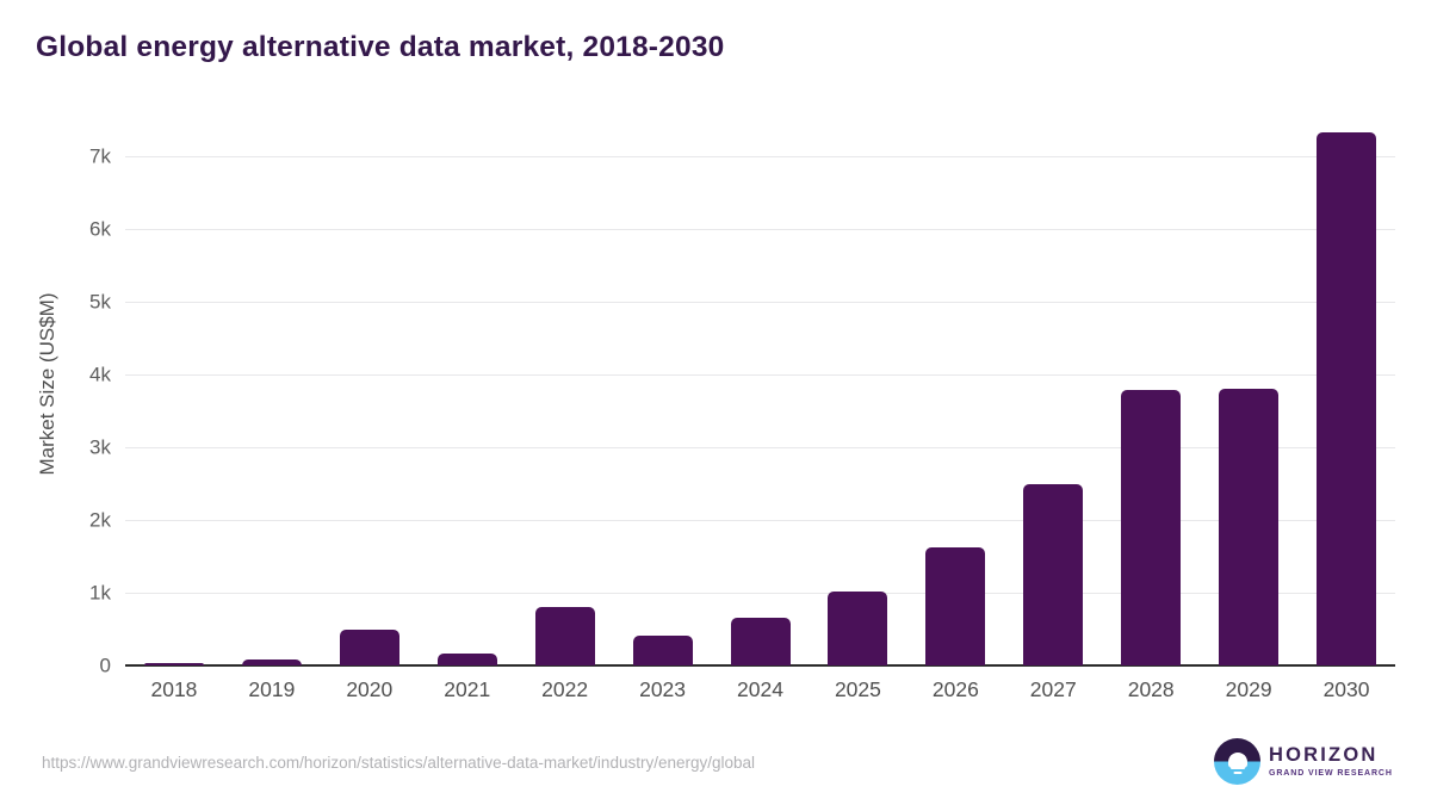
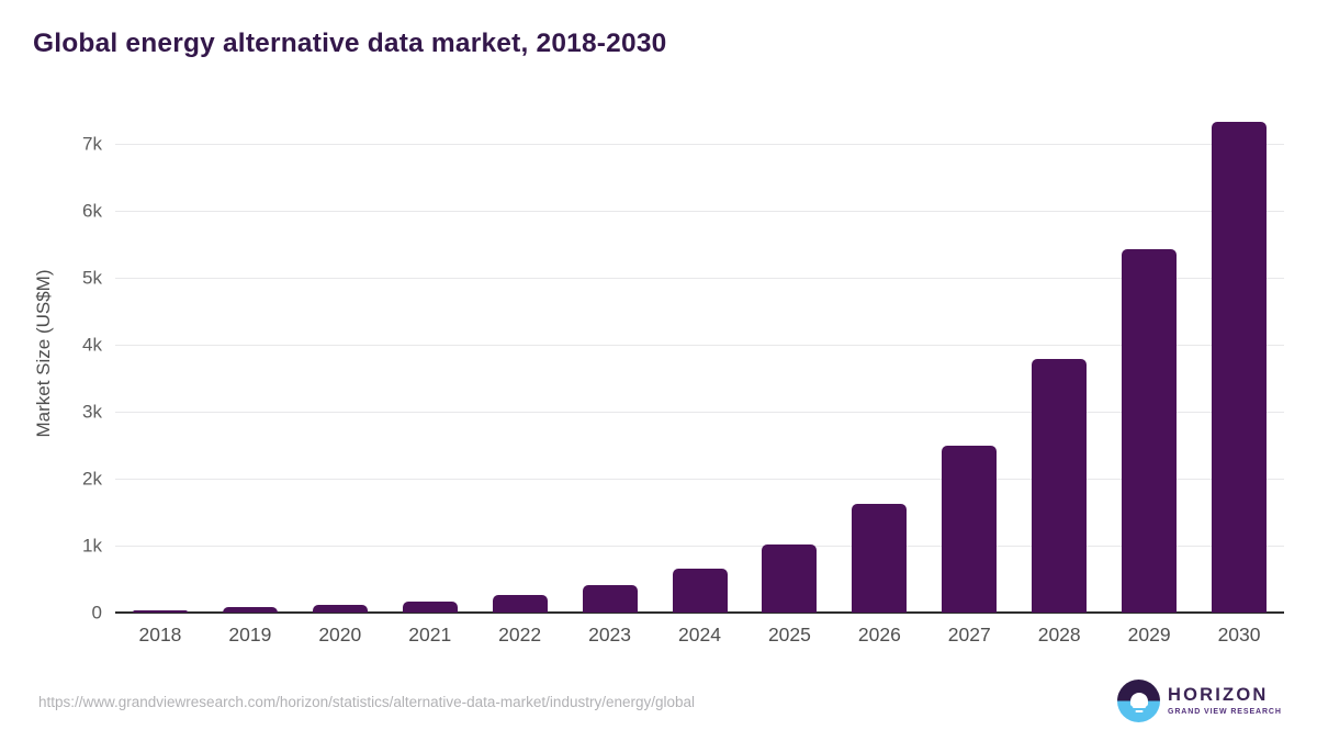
2020: 0.5k -> 0.1k
2022: 0.8k -> 0.3k
2029: 3.8k -> 5.4k
